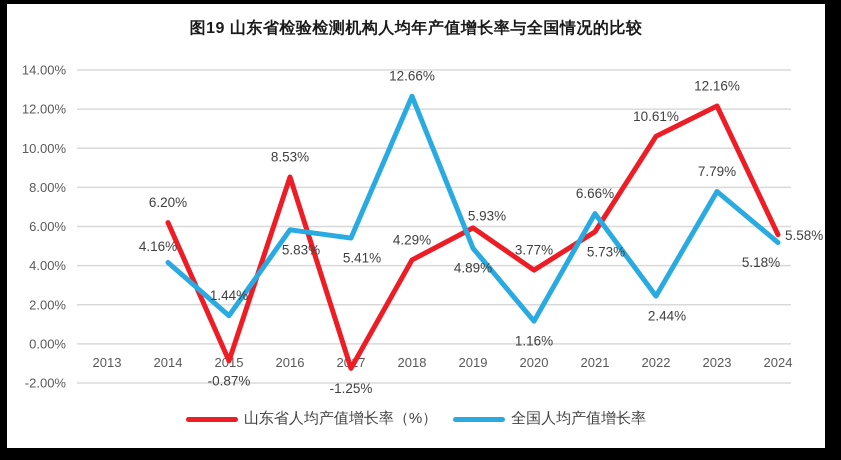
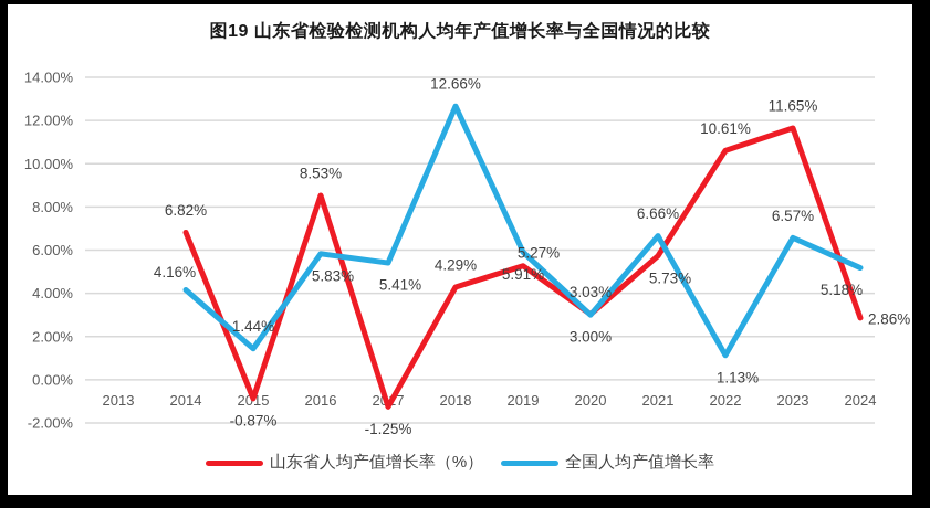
山东省人均产值增长率（%）/2014: 6.20% -> 6.82%
山东省人均产值增长率（%）/2019: 5.93% -> 5.27%
全国人均产值增长率/2019: 4.89% -> 5.91%
山东省人均产值增长率（%）/2020: 3.77% -> 3.03%
全国人均产值增长率/2020: 1.16% -> 3.00%
全国人均产值增长率/2022: 2.44% -> 1.13%
山东省人均产值增长率（%）/2023: 12.16% -> 11.65%
全国人均产值增长率/2023: 7.79% -> 6.57%
山东省人均产值增长率（%）/2024: 5.58% -> 2.86%
